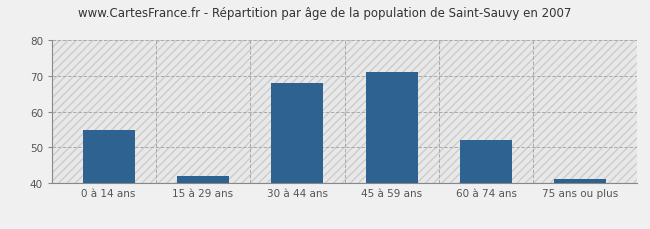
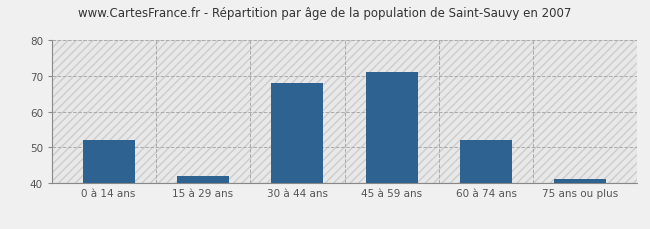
0 à 14 ans: 55 -> 52
